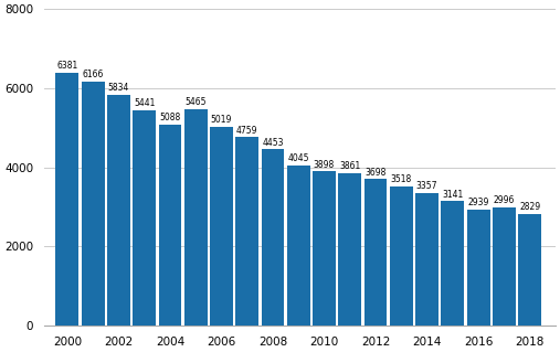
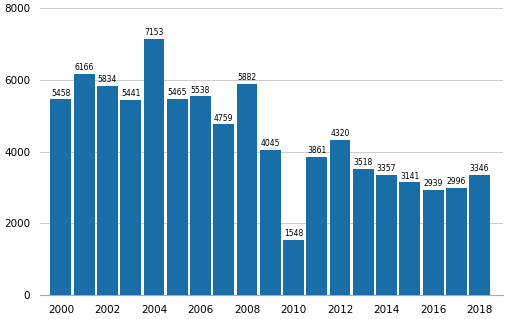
2000: 6381 -> 5458
2004: 5088 -> 7153
2006: 5019 -> 5538
2008: 4453 -> 5882
2010: 3898 -> 1548
2012: 3698 -> 4320
2018: 2829 -> 3346
